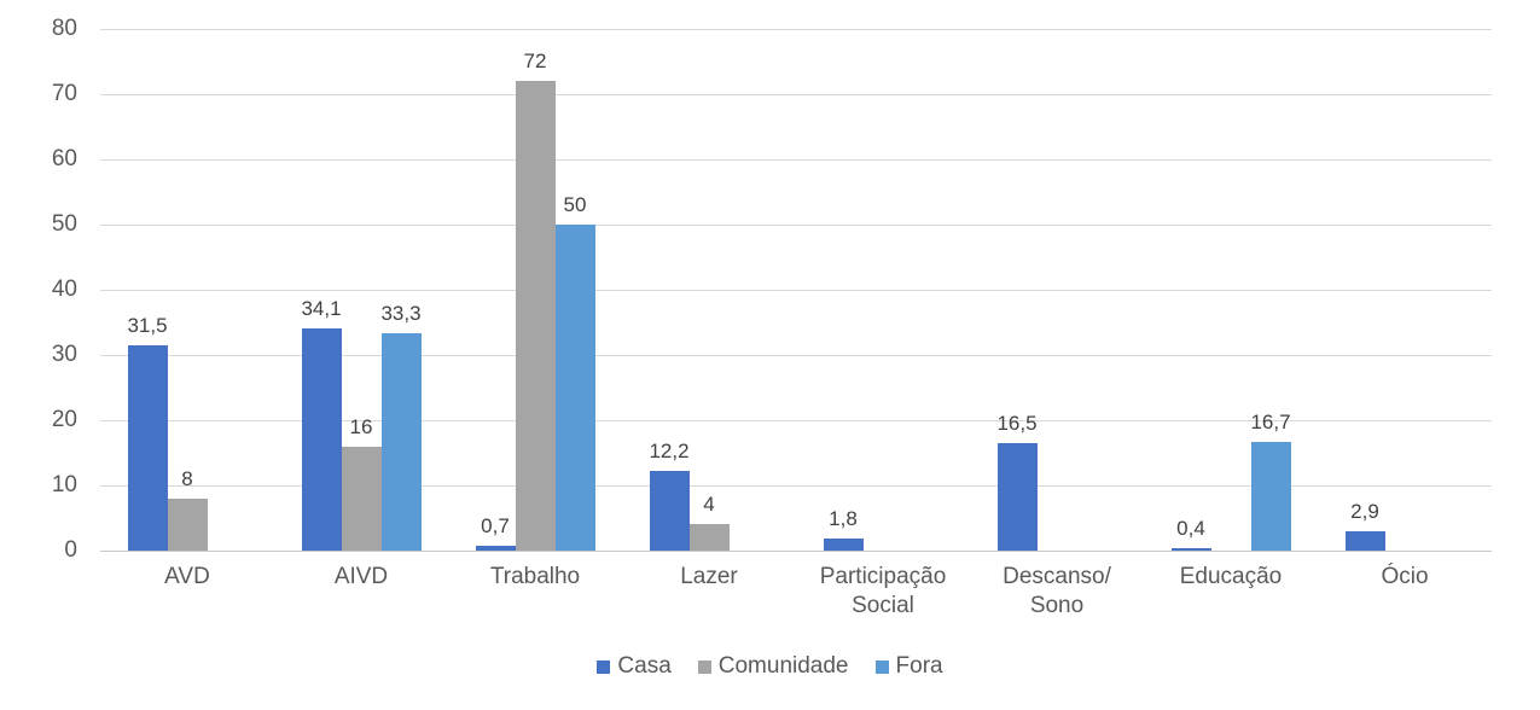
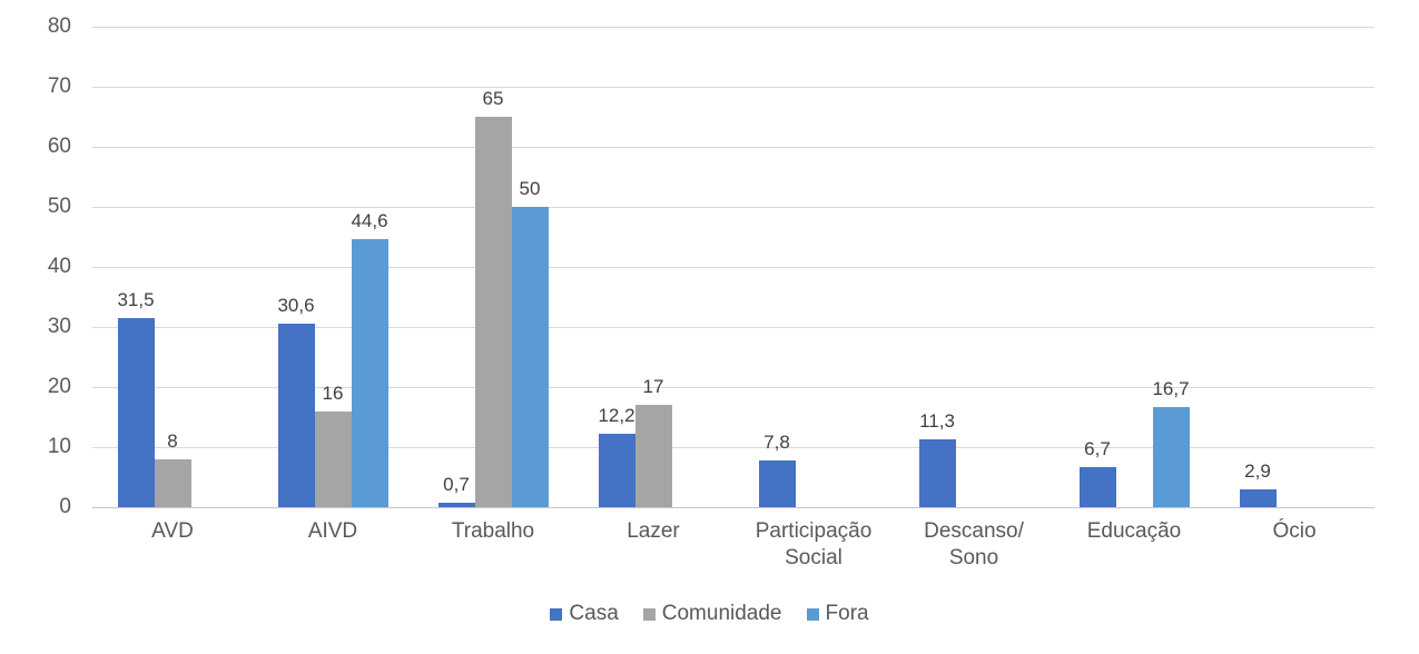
Casa/AIVD: 34,1 -> 30,6
Fora/AIVD: 33,3 -> 44,6
Comunidade/Trabalho: 72 -> 65
Comunidade/Lazer: 4 -> 17
Casa/Participação Social: 1,8 -> 7,8
Casa/Descanso/ Sono: 16,5 -> 11,3
Casa/Educação: 0,4 -> 6,7
